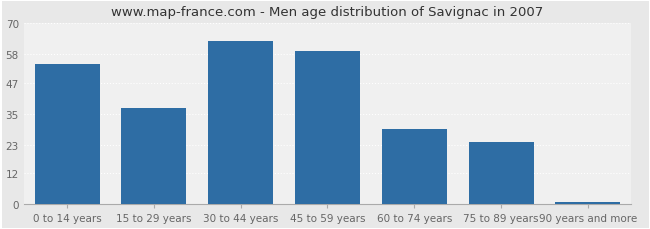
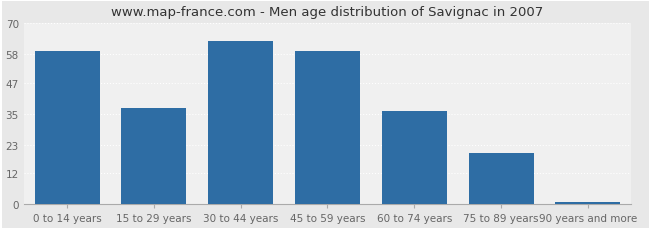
0 to 14 years: 54 -> 59
60 to 74 years: 29 -> 36
75 to 89 years: 24 -> 20
